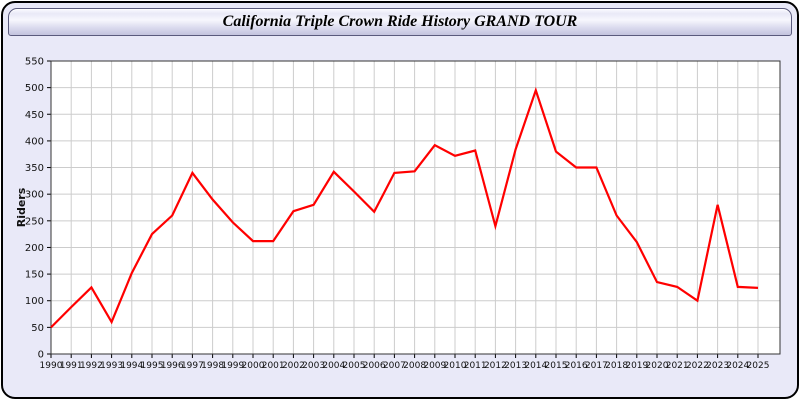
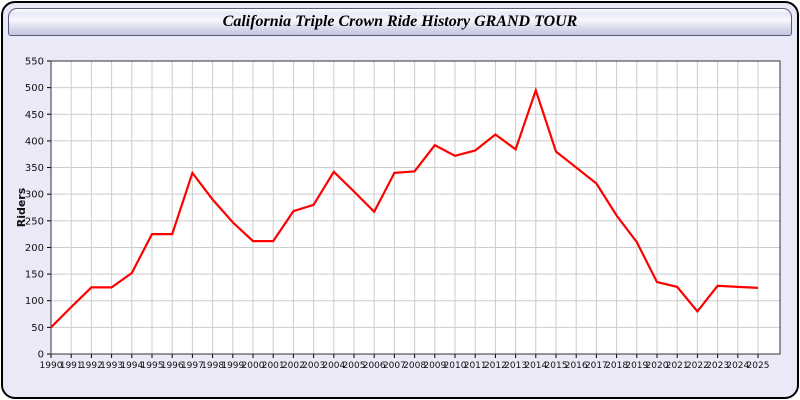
1993: 60 -> 120
1996: 260 -> 220
2012: 240 -> 410
2017: 350 -> 320
2022: 100 -> 80
2023: 280 -> 130
